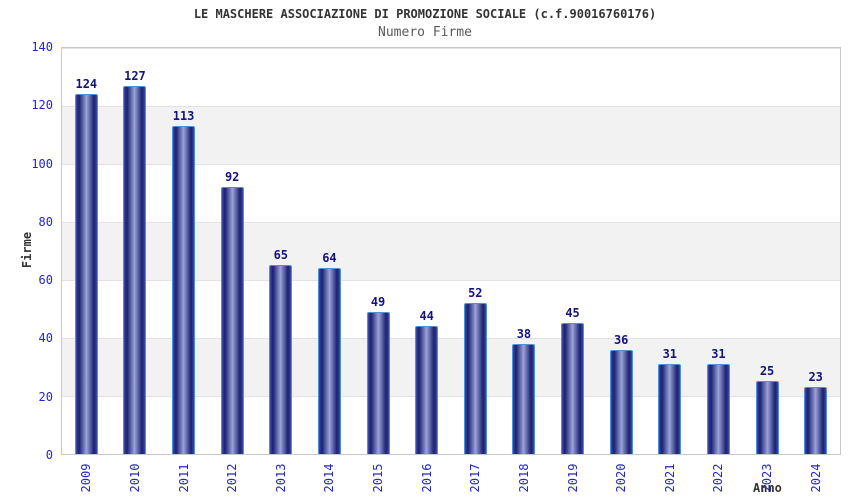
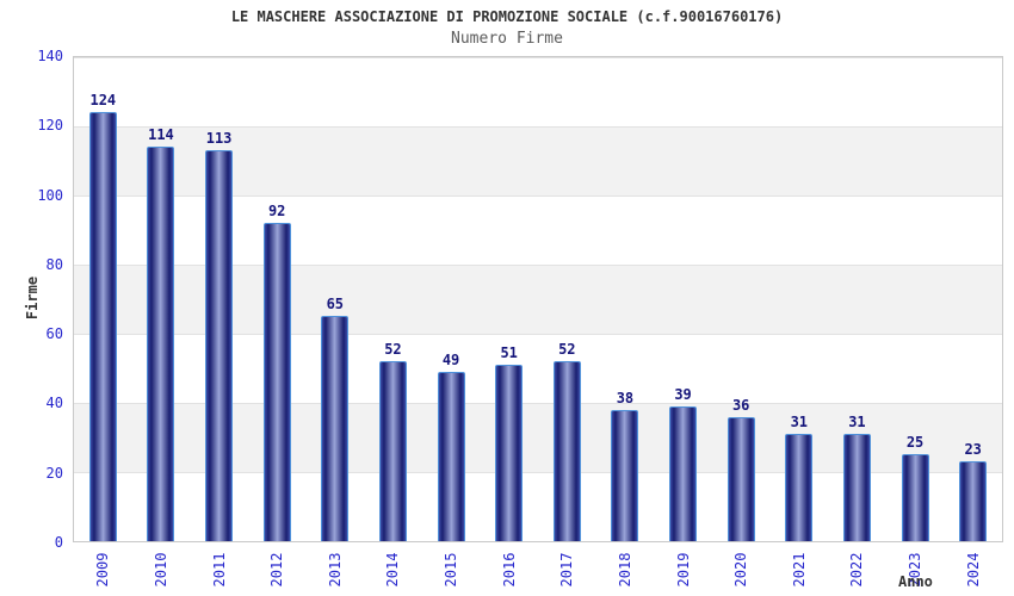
2010: 127 -> 114
2014: 64 -> 52
2016: 44 -> 51
2019: 45 -> 39
